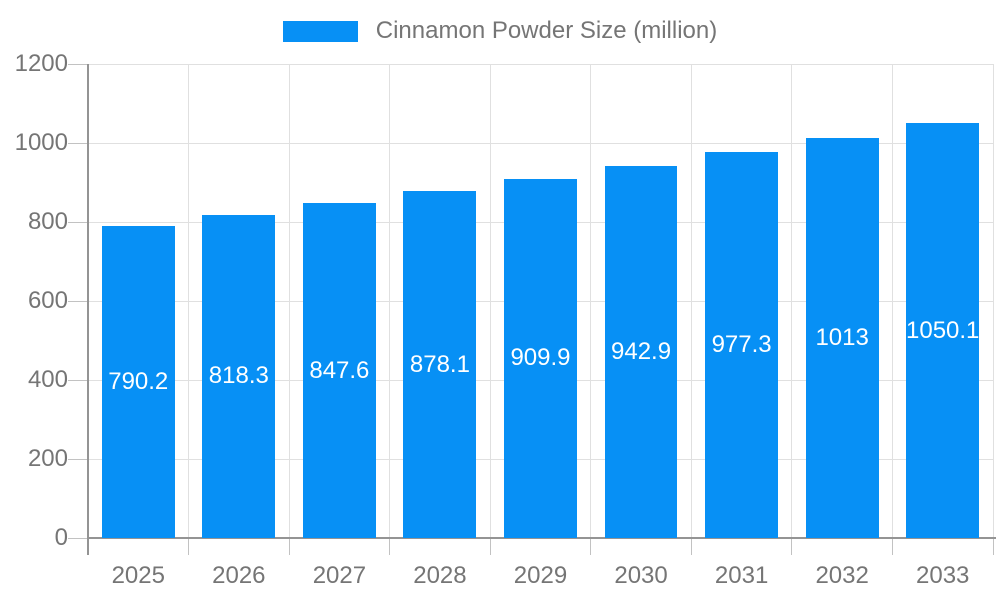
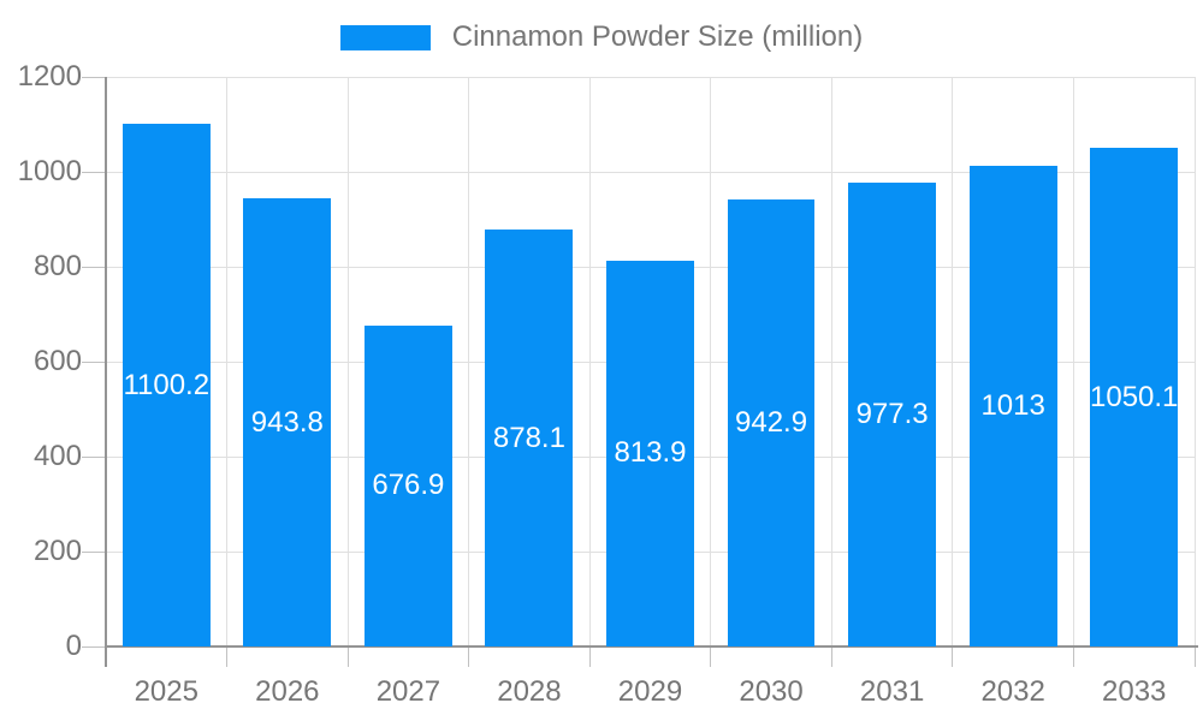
2025: 790.2 -> 1100.2
2026: 818.3 -> 943.8
2027: 847.6 -> 676.9
2029: 909.9 -> 813.9
